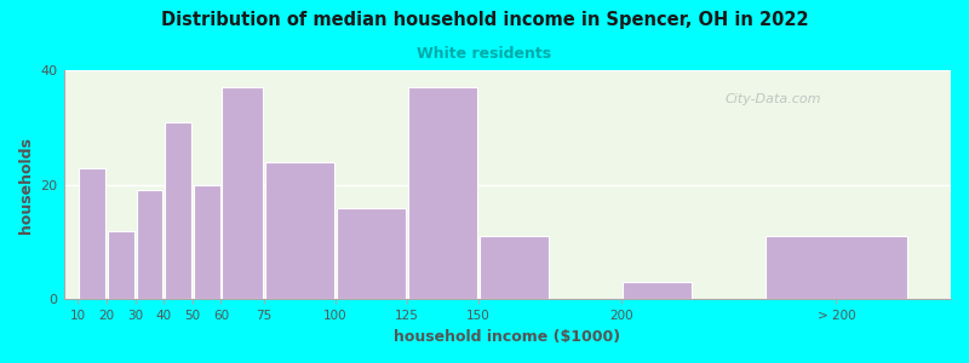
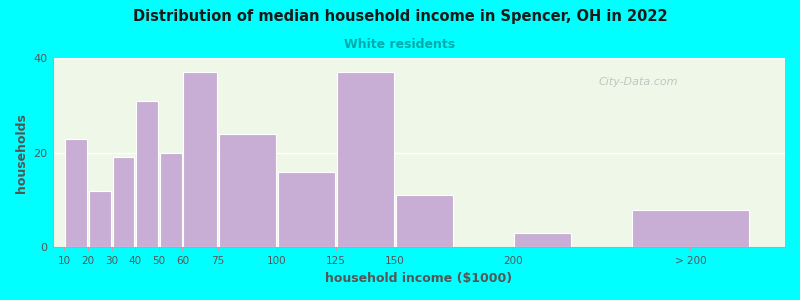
> 200: 11 -> 8
